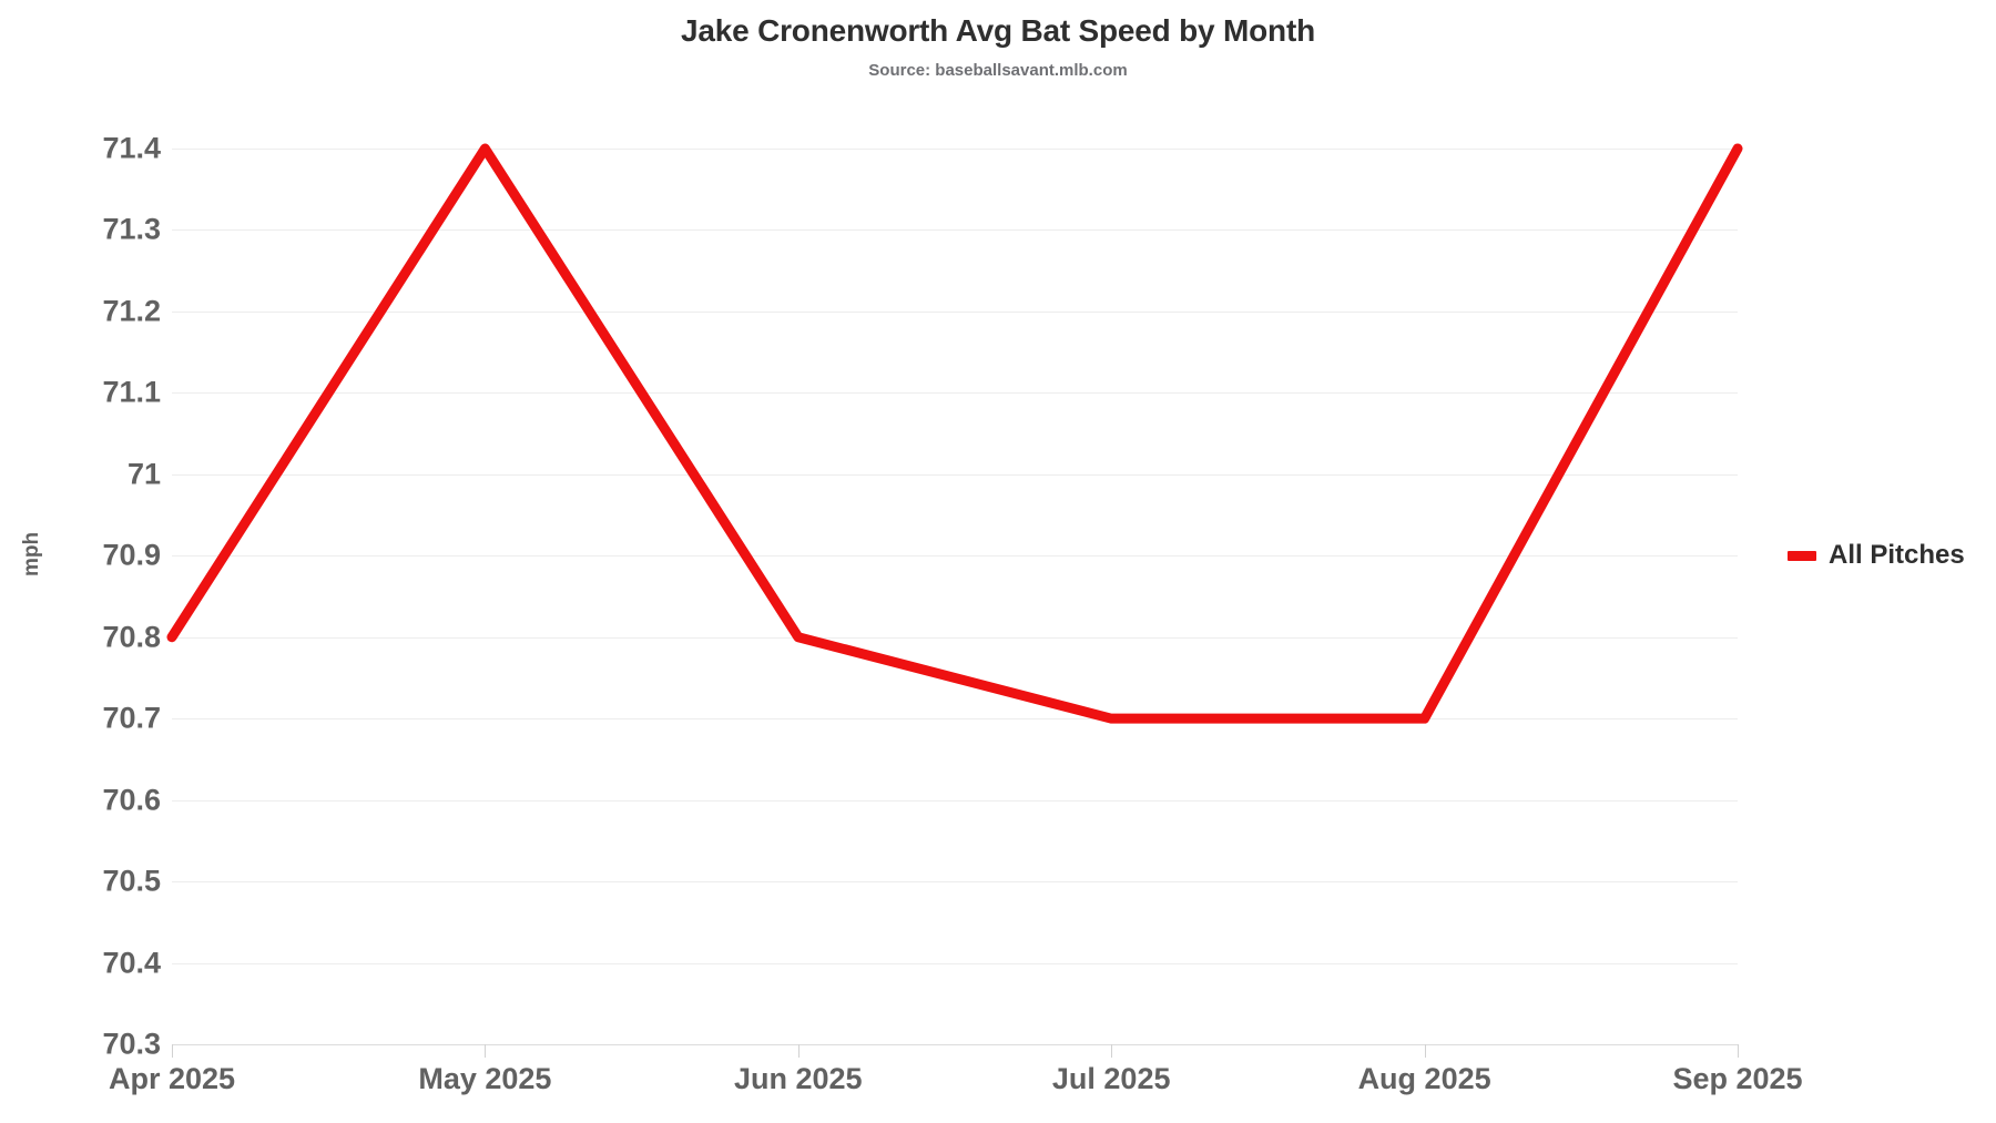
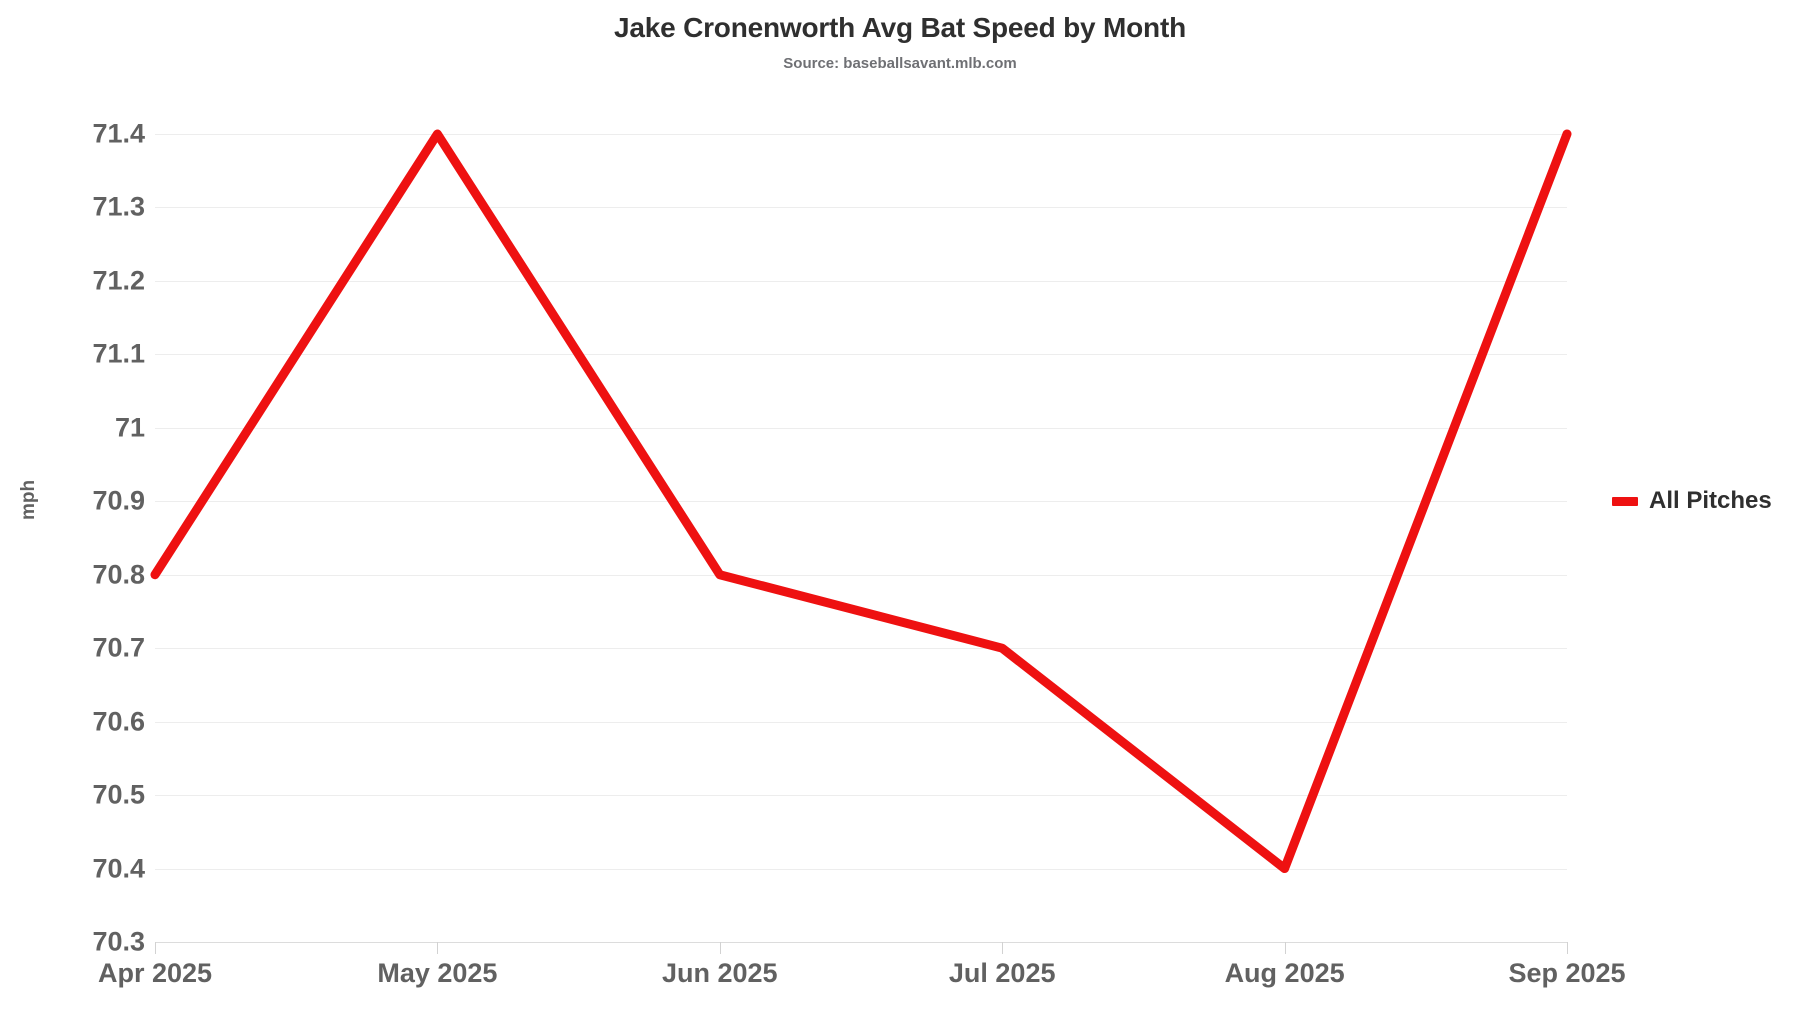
Aug 2025: 70.7 -> 70.4
